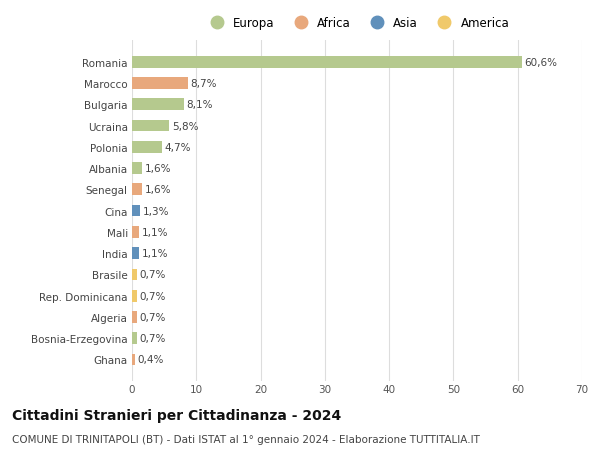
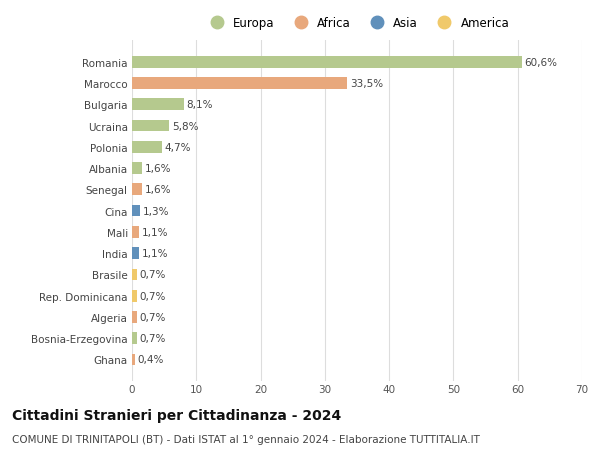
Marocco: 8,7% -> 33,5%
